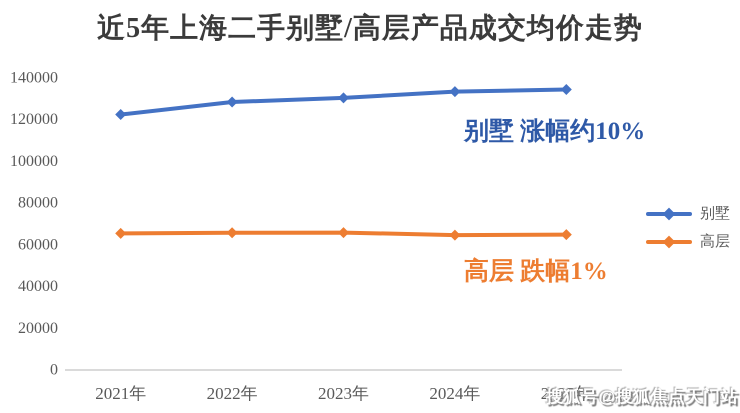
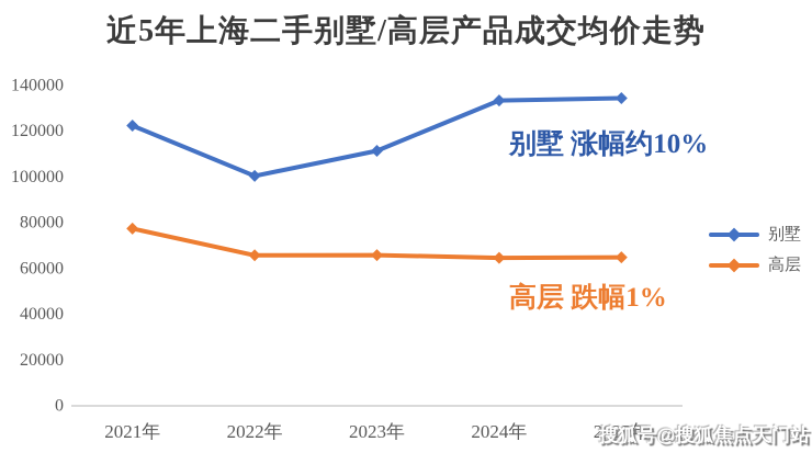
高层/2021年: 65000 -> 77000
别墅/2022年: 128000 -> 100000
别墅/2023年: 130000 -> 111000
